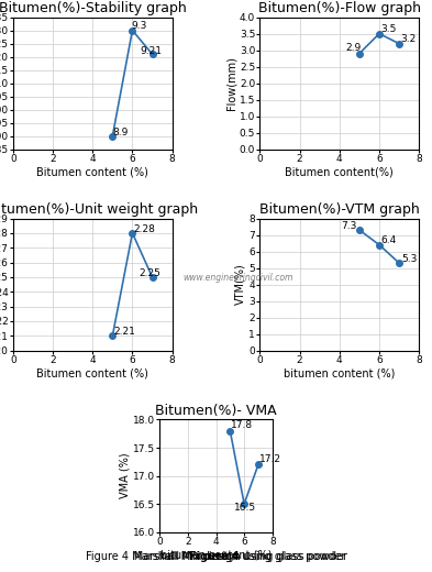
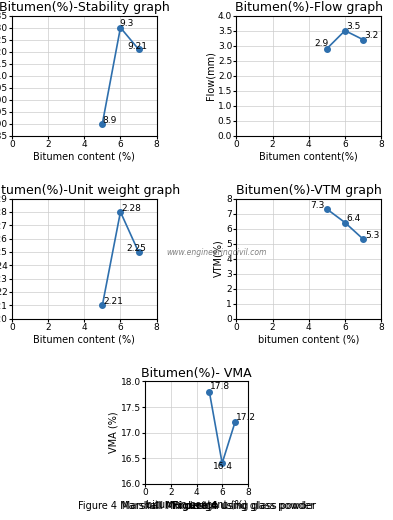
Bitumen(%)- VMA/6: 16.5 -> 16.4
